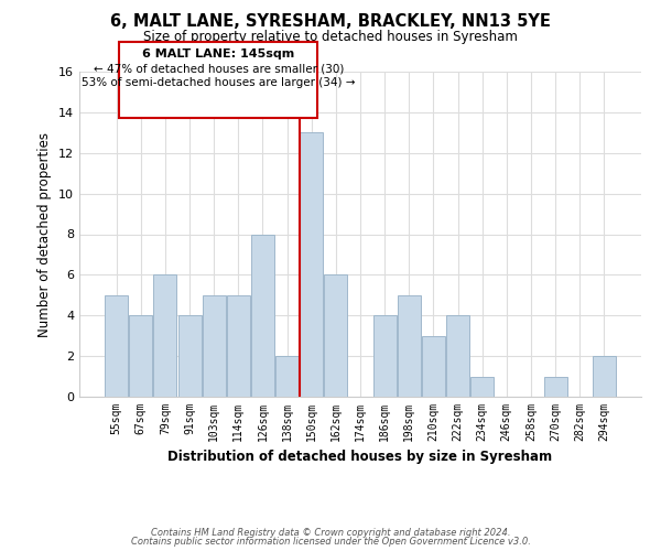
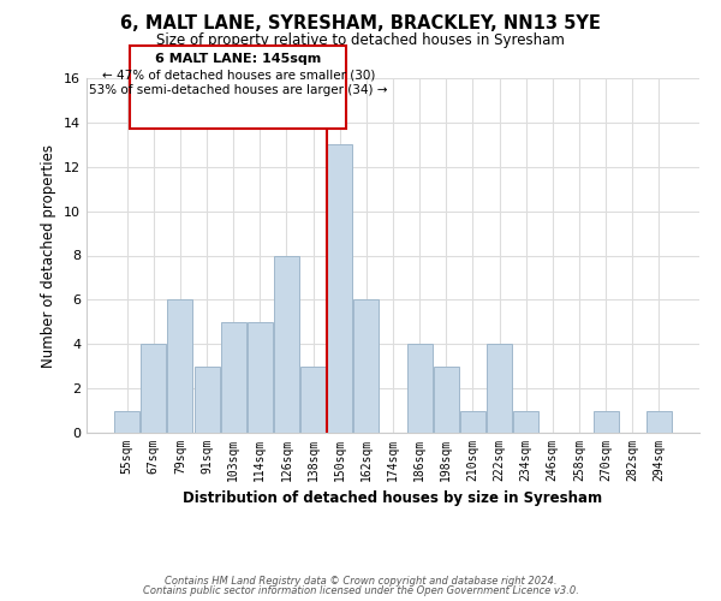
55sqm: 5 -> 1
91sqm: 4 -> 3
138sqm: 2 -> 3
198sqm: 5 -> 3
210sqm: 3 -> 1
294sqm: 2 -> 1
